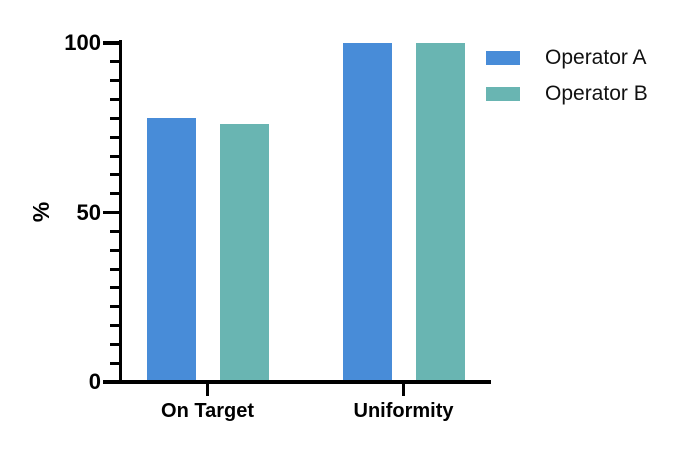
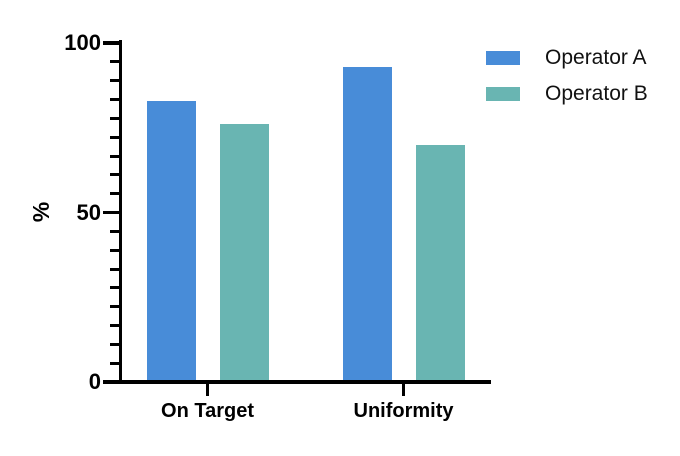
Operator A/On Target: 78 -> 83
Operator A/Uniformity: 100 -> 93
Operator B/Uniformity: 100 -> 70
